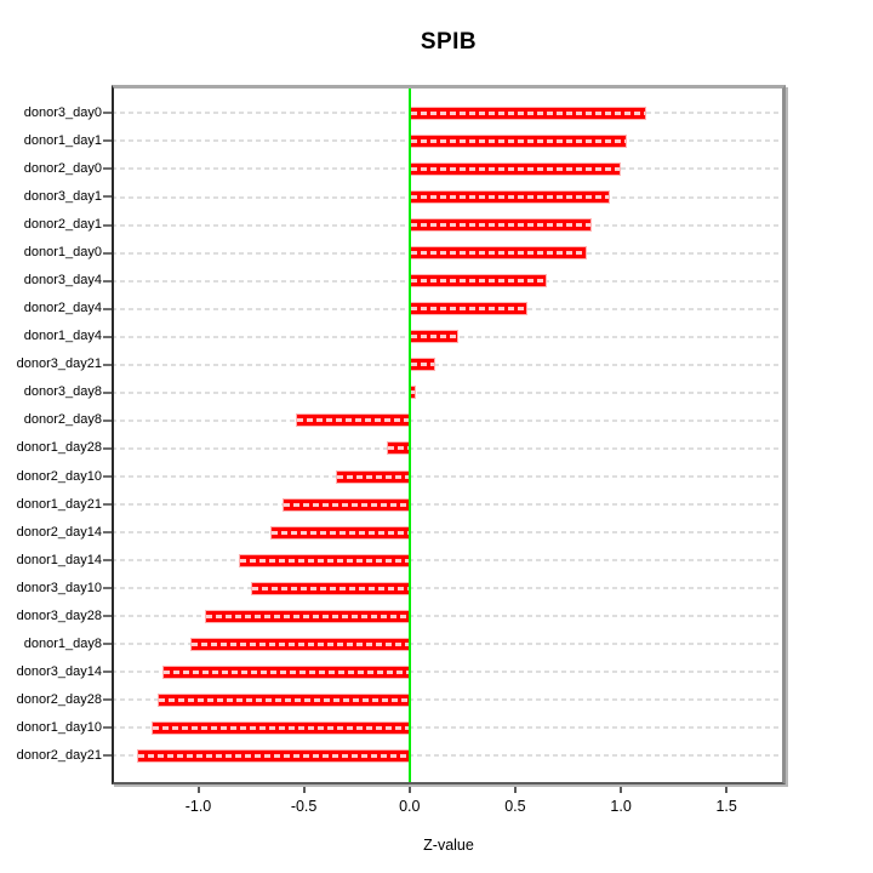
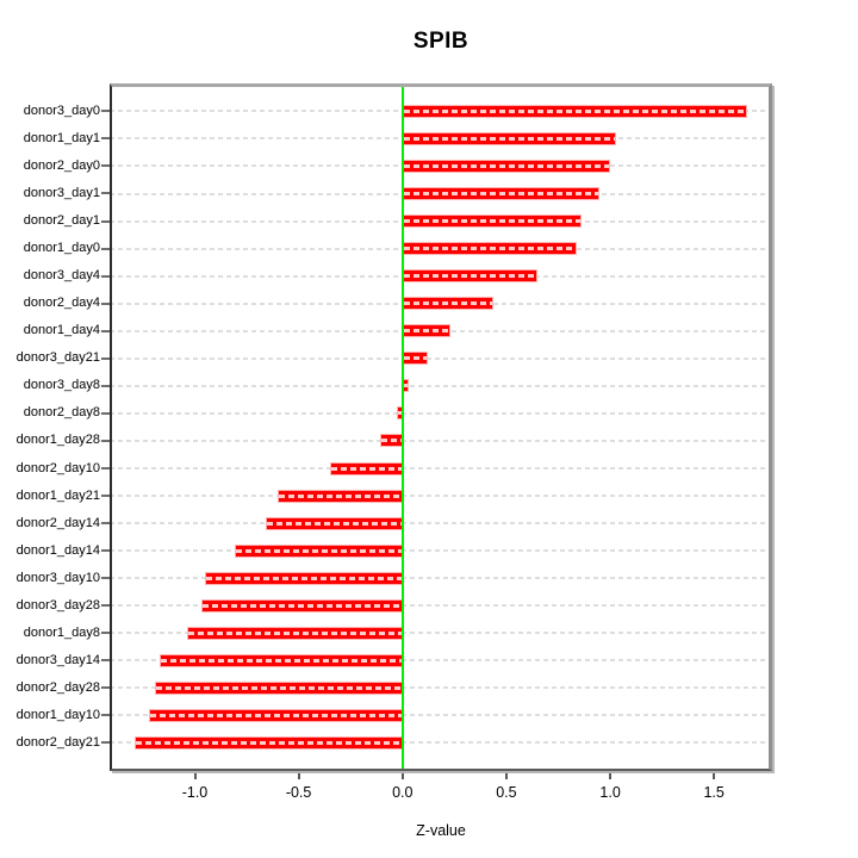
donor3_day0: 1.12 -> 1.66
donor2_day4: 0.56 -> 0.44
donor2_day8: -0.54 -> -0.03
donor3_day10: -0.75 -> -0.95
